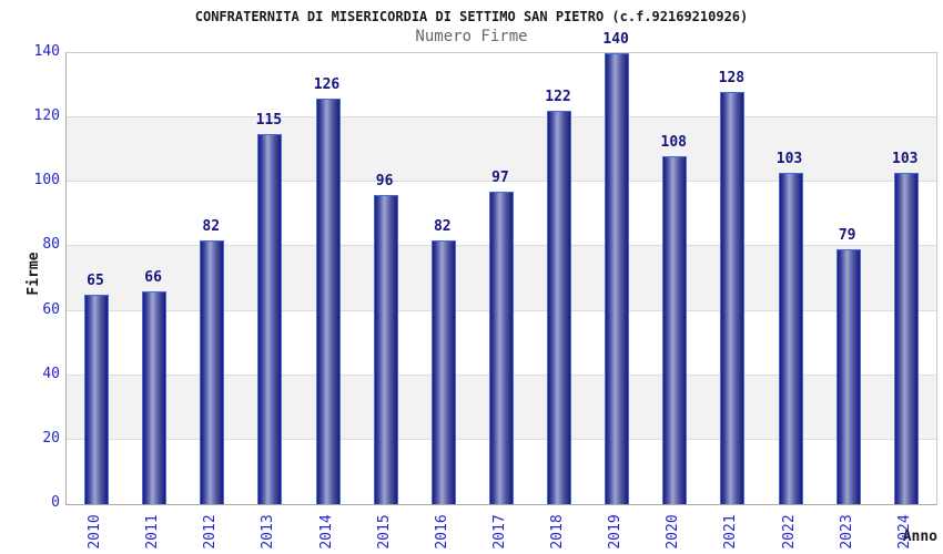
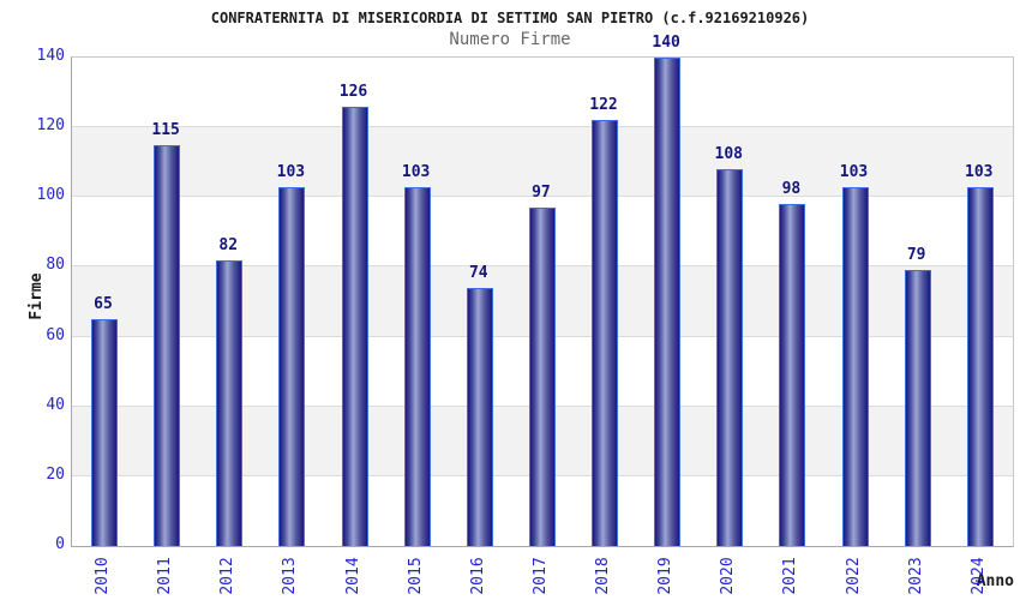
2011: 66 -> 115
2013: 115 -> 103
2015: 96 -> 103
2016: 82 -> 74
2021: 128 -> 98
